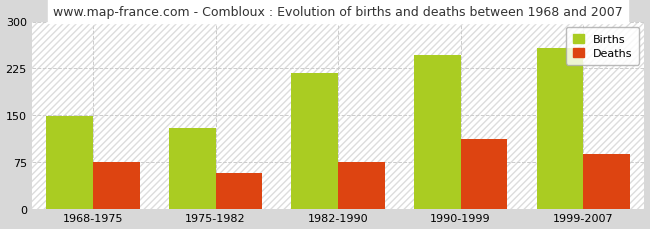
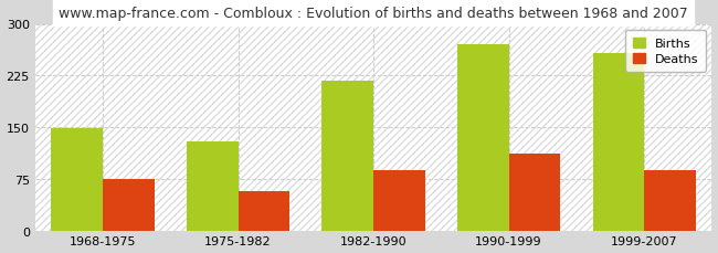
Deaths/1982-1990: 74 -> 87
Births/1990-1999: 246 -> 270
